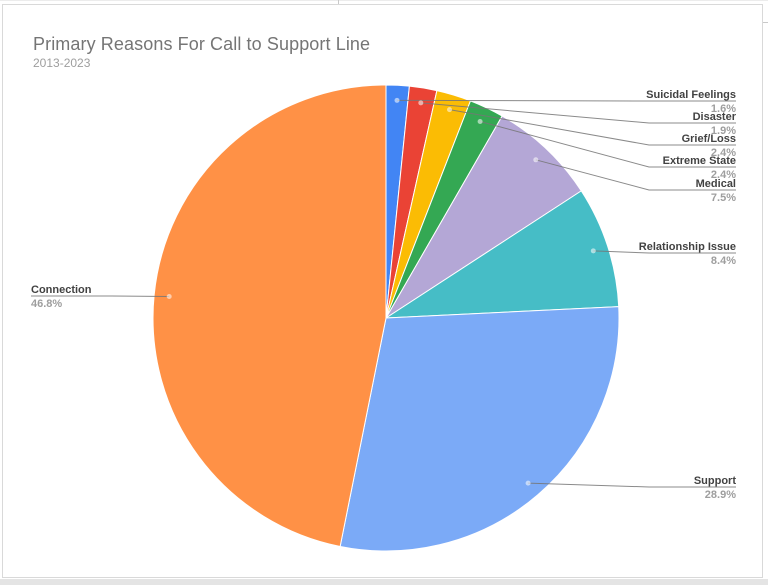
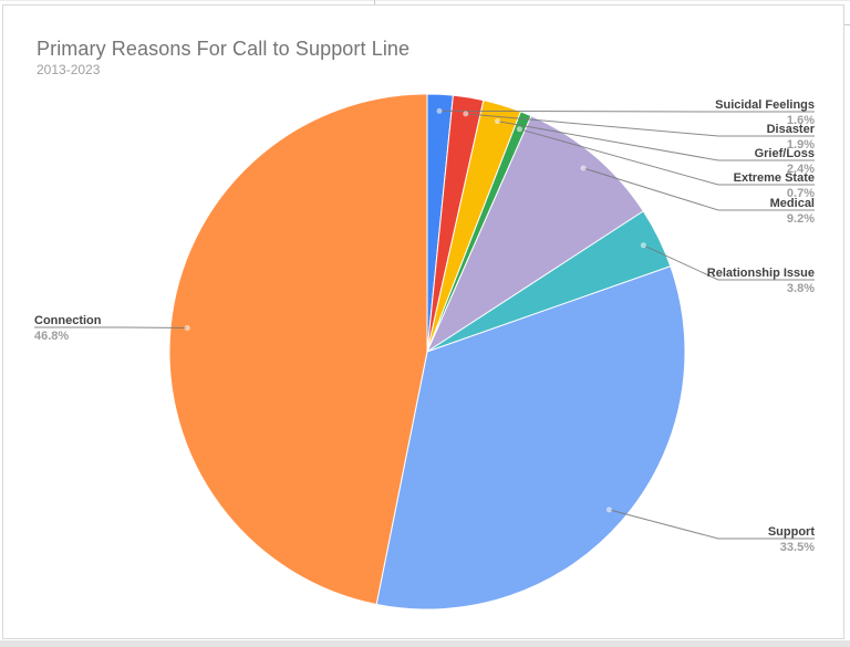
Extreme State: 2.4% -> 0.7%
Medical: 7.5% -> 9.2%
Relationship Issue: 8.4% -> 3.8%
Support: 28.9% -> 33.5%
